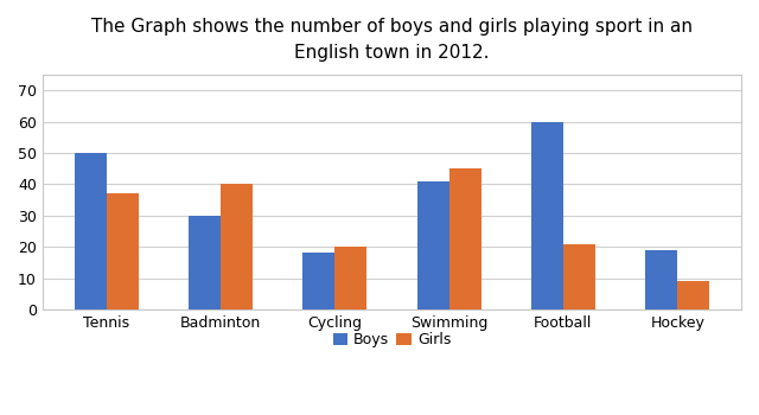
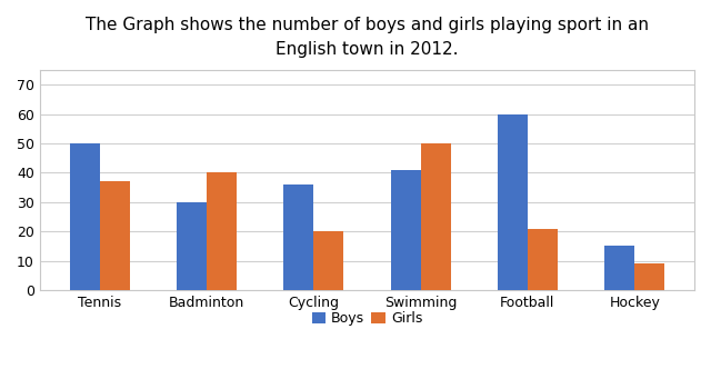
Boys/Cycling: 18 -> 36
Girls/Swimming: 45 -> 50
Boys/Hockey: 19 -> 15
